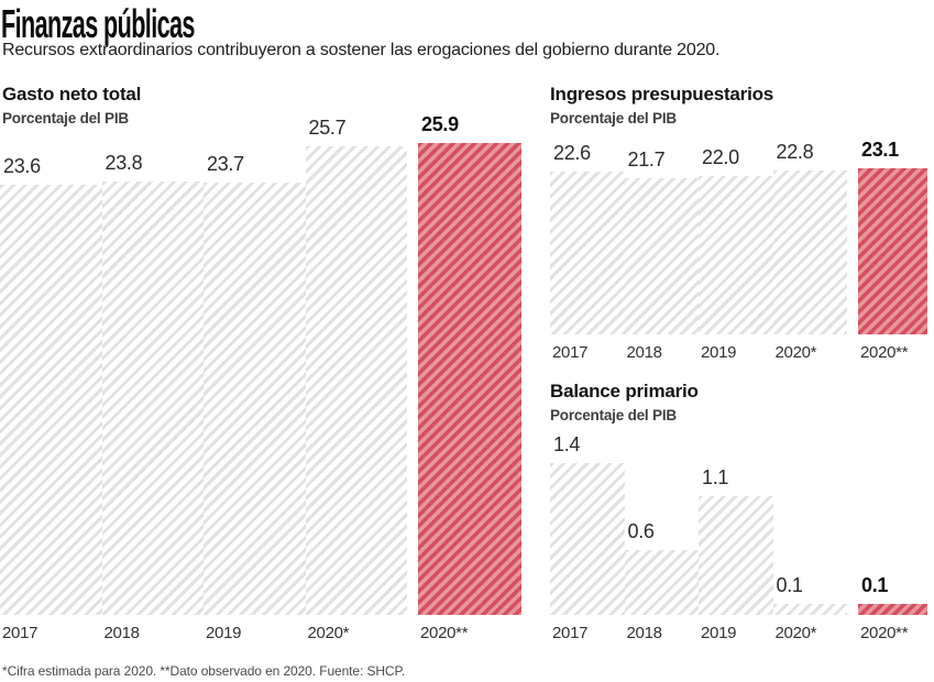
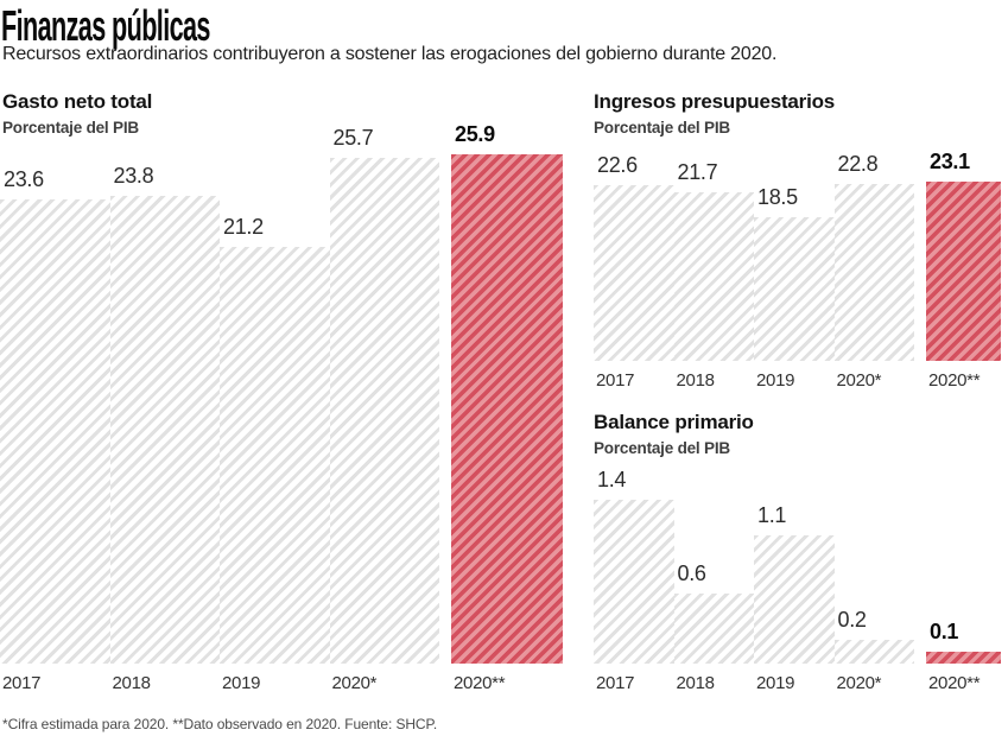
Gasto neto total/2019: 23.7 -> 21.2
Ingresos presupuestarios/2019: 22.0 -> 18.5
Balance primario/2020*: 0.1 -> 0.2
